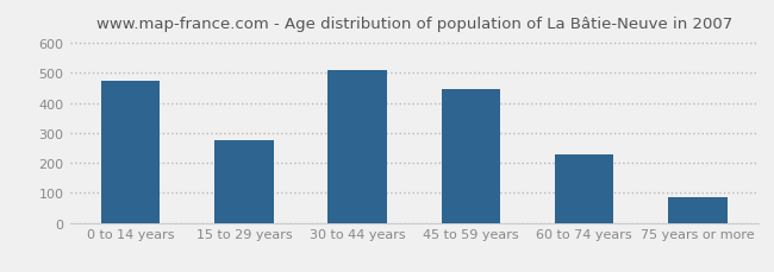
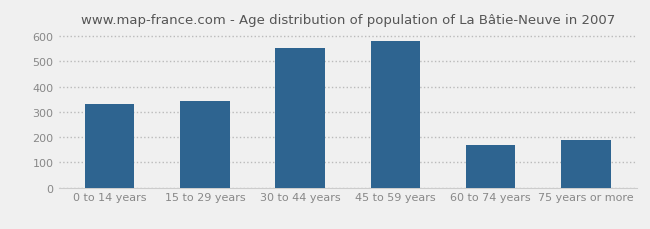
0 to 14 years: 473 -> 330
15 to 29 years: 277 -> 345
30 to 44 years: 511 -> 555
45 to 59 years: 447 -> 580
60 to 74 years: 230 -> 170
75 years or more: 86 -> 190
